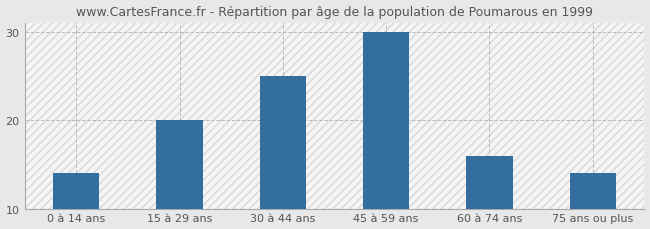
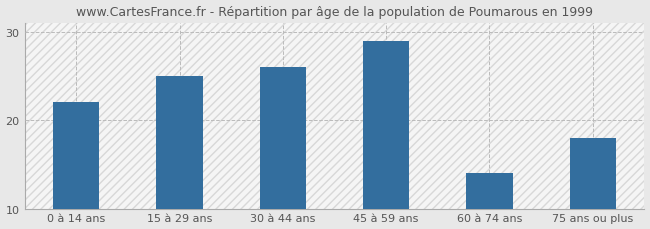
0 à 14 ans: 14 -> 22
15 à 29 ans: 20 -> 25
30 à 44 ans: 25 -> 26
45 à 59 ans: 30 -> 29
60 à 74 ans: 16 -> 14
75 ans ou plus: 14 -> 18
